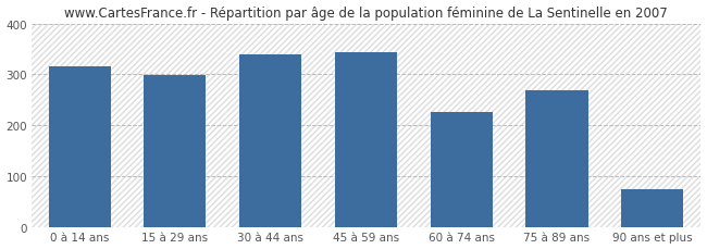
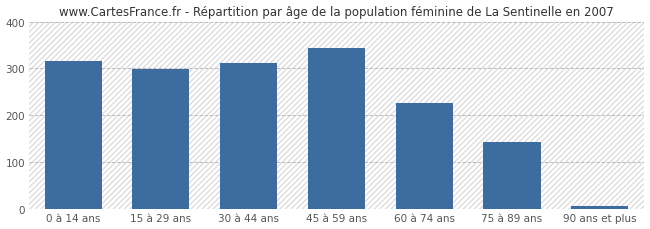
30 à 44 ans: 340 -> 312
75 à 89 ans: 270 -> 144
90 ans et plus: 75 -> 8
